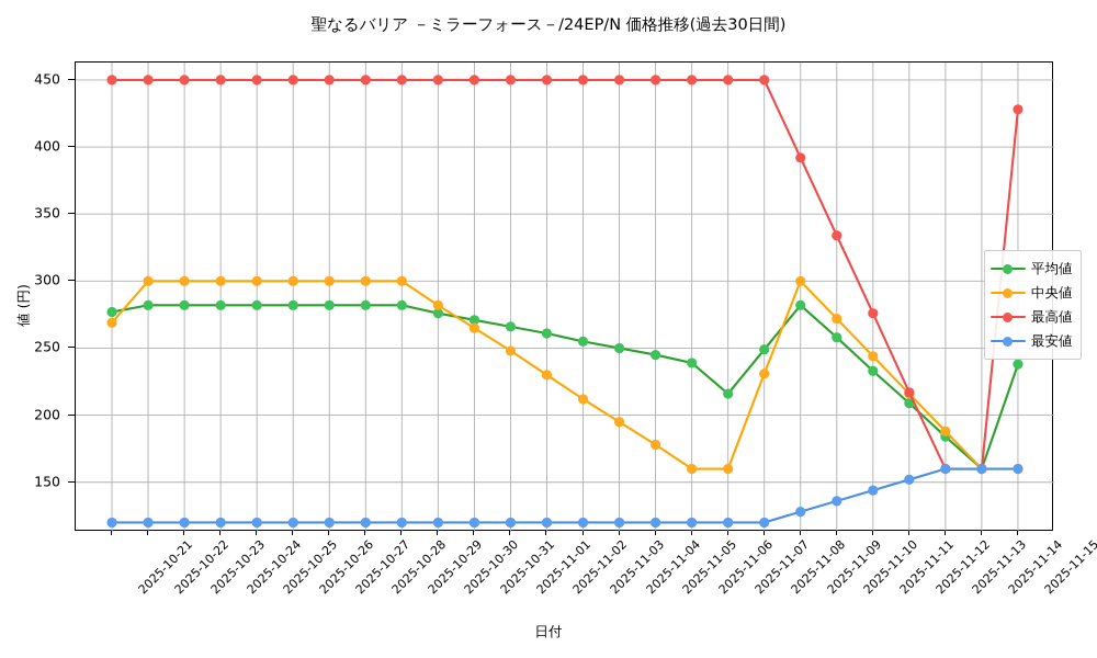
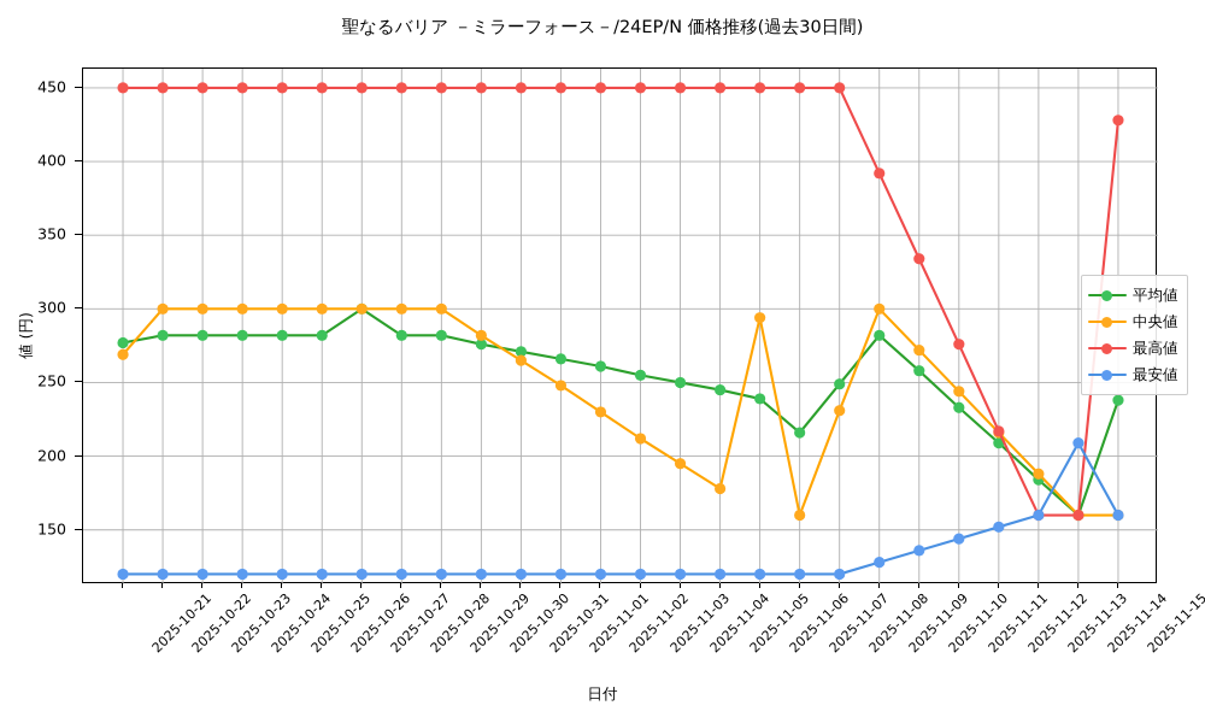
平均値/2025-10-27: 282 -> 300
中央値/2025-11-06: 160 -> 294
最安値/2025-11-14: 160 -> 209
